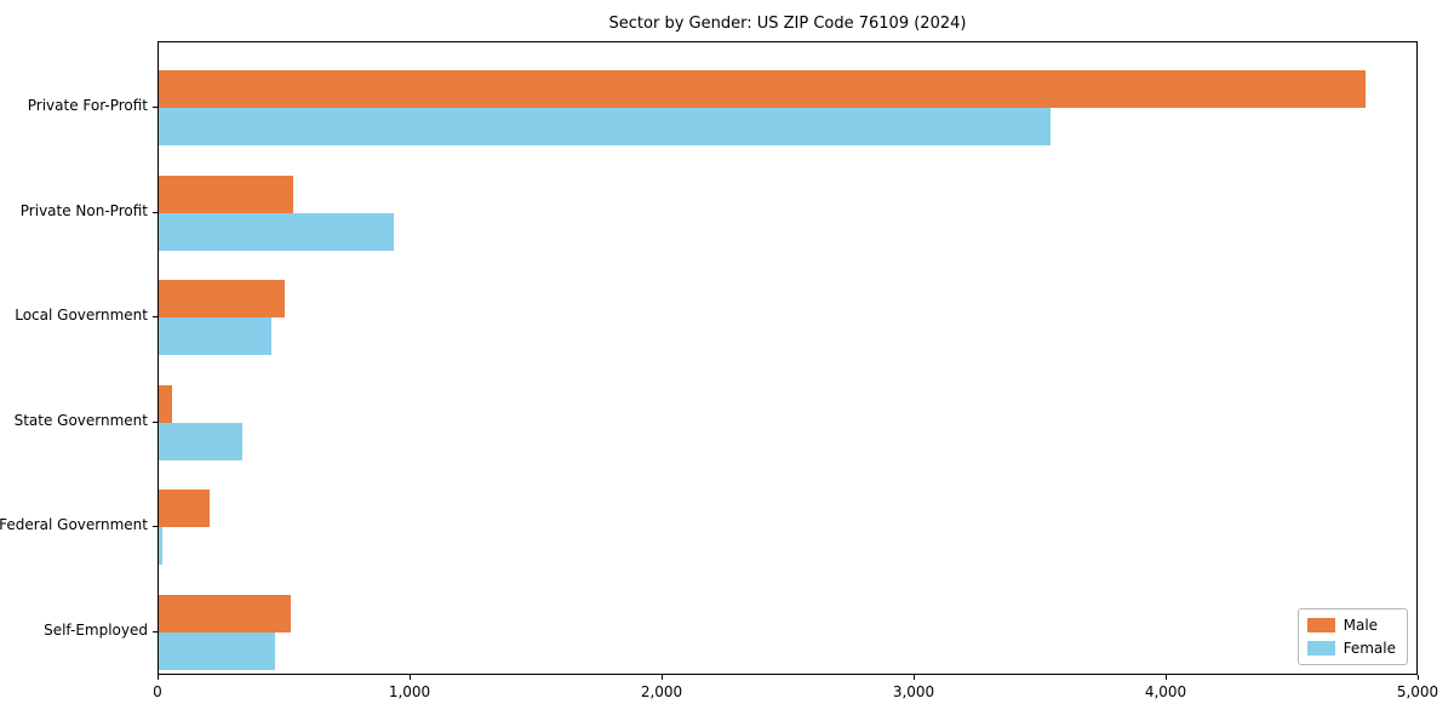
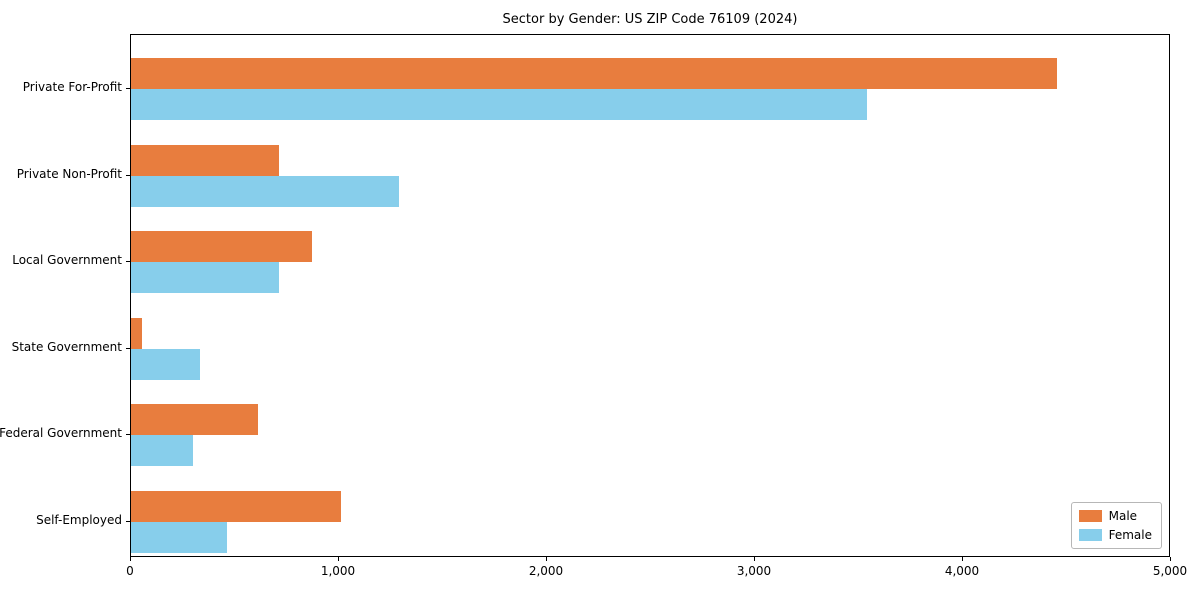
Male/Private For-Profit: 4790 -> 4450
Male/Private Non-Profit: 540 -> 710
Female/Private Non-Profit: 940 -> 1290
Male/Local Government: 500 -> 870
Female/Local Government: 440 -> 710
Male/Federal Government: 200 -> 610
Female/Federal Government: 20 -> 300
Male/Self-Employed: 520 -> 1010
